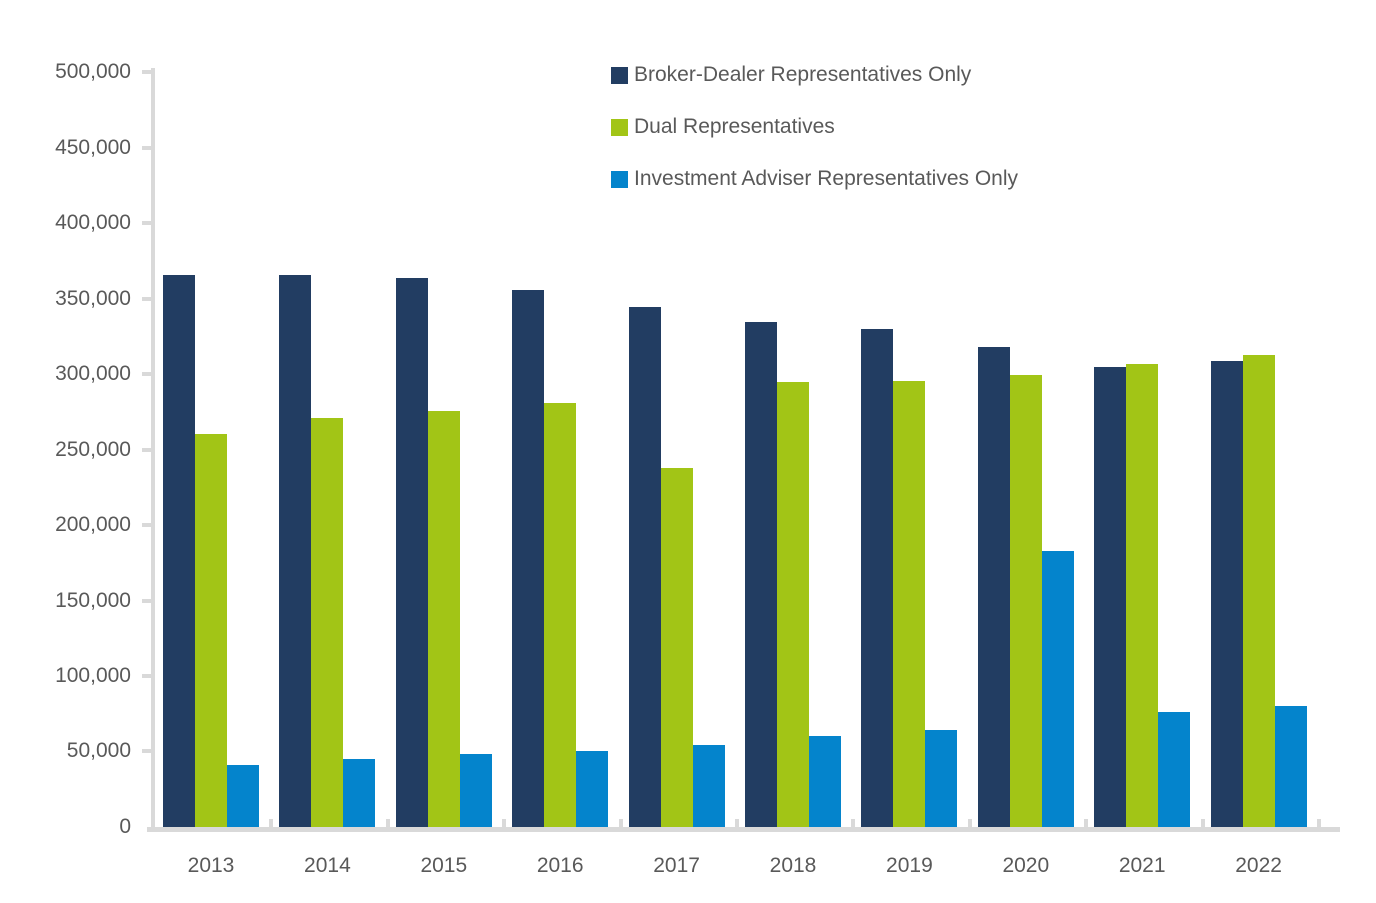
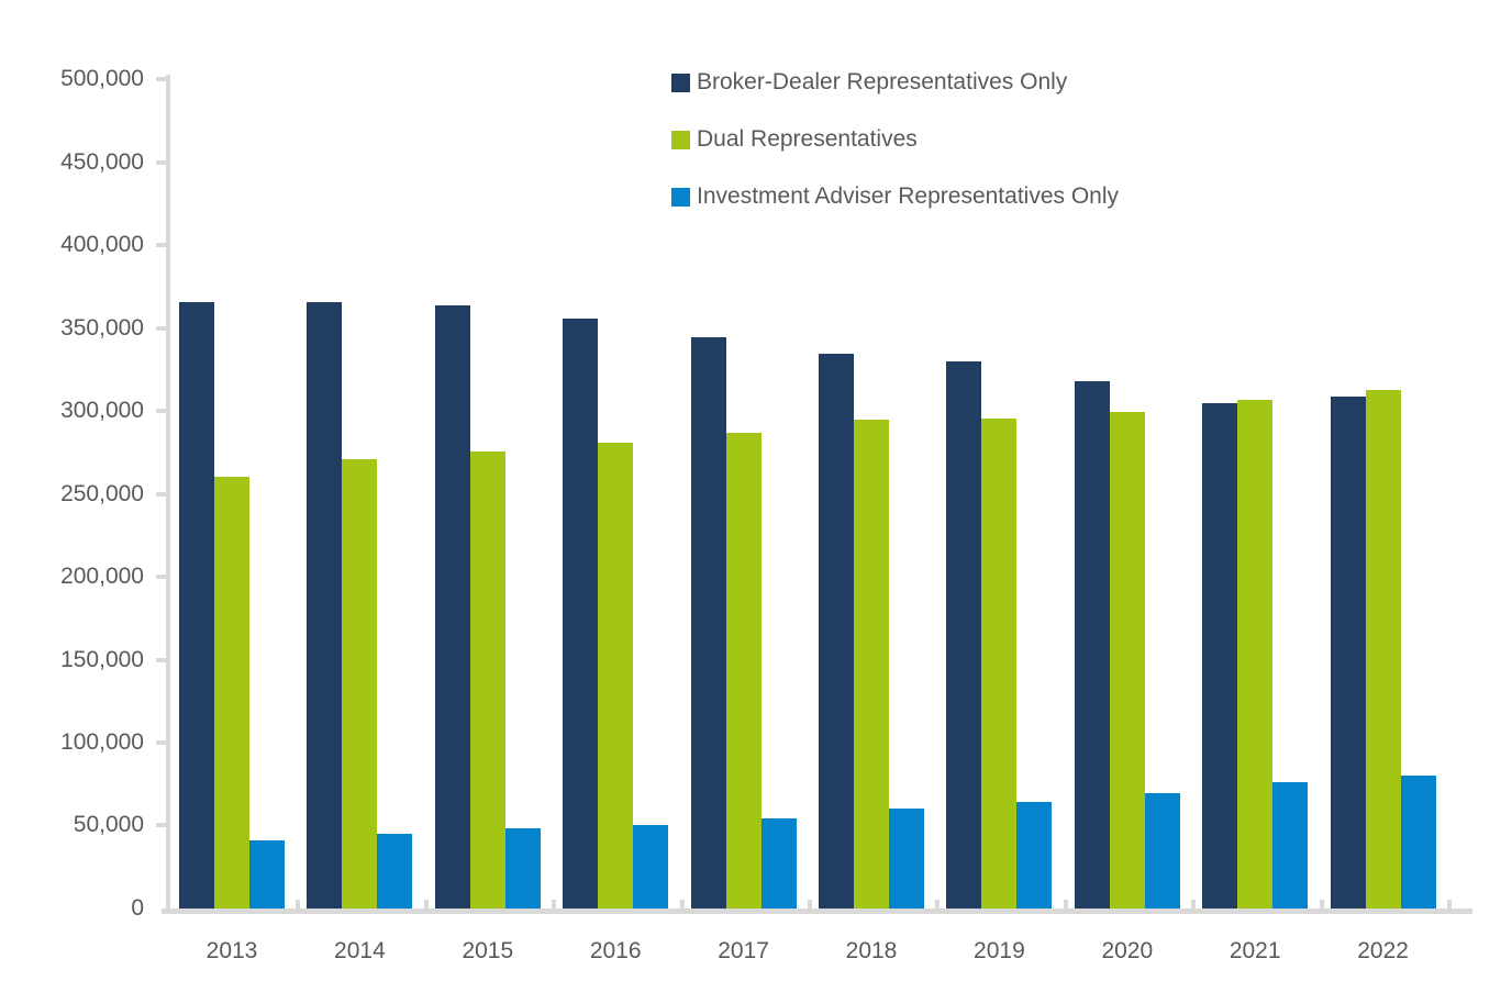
Dual Representatives/2017: 238000 -> 287000
Investment Adviser Representatives Only/2020: 183000 -> 70000
